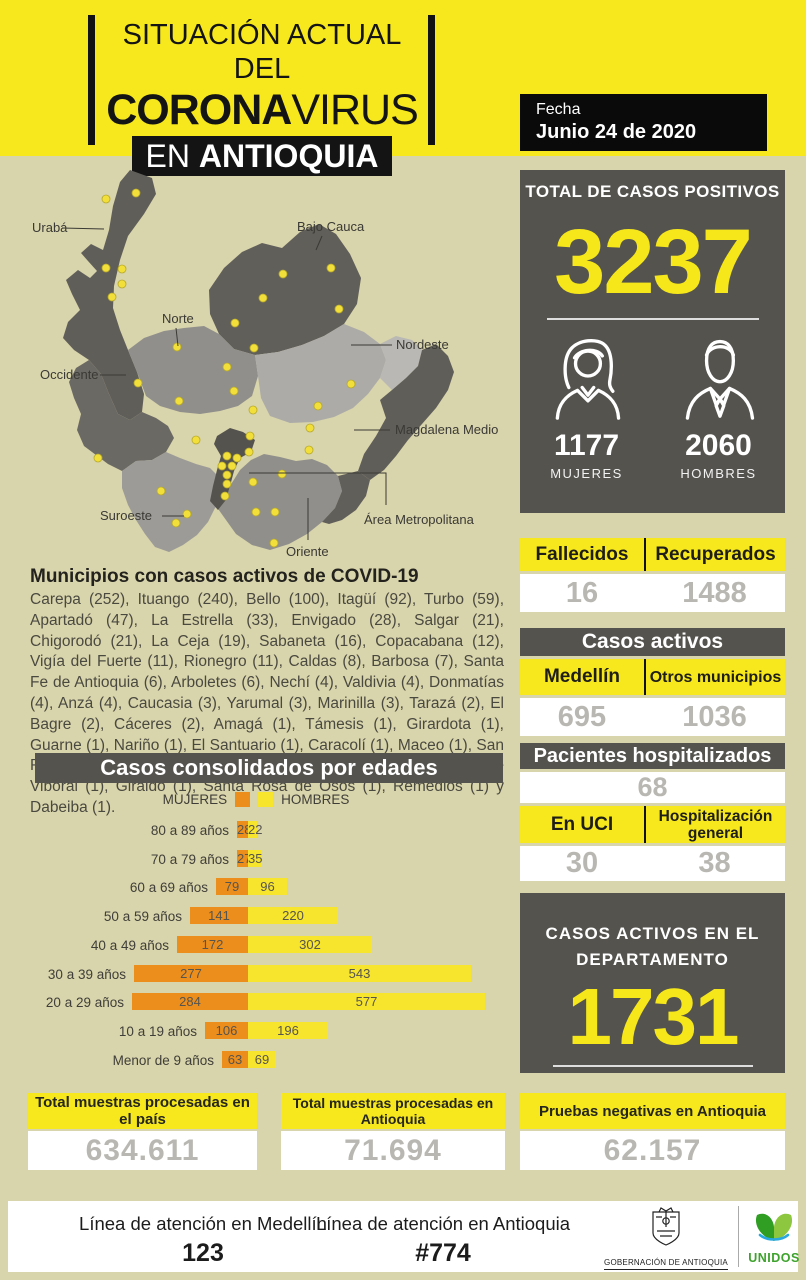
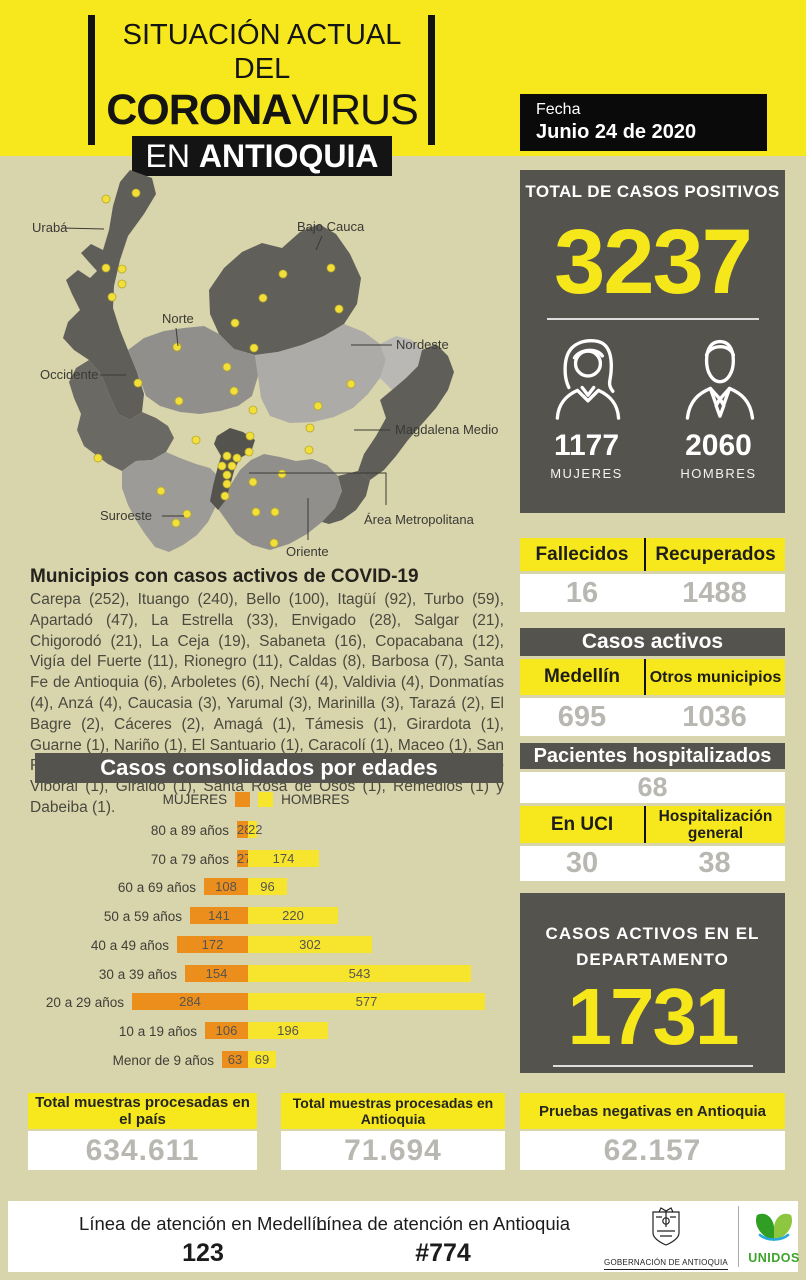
HOMBRES/70 a 79 años: 35 -> 174
MUJERES/60 a 69 años: 79 -> 108
MUJERES/30 a 39 años: 277 -> 154
